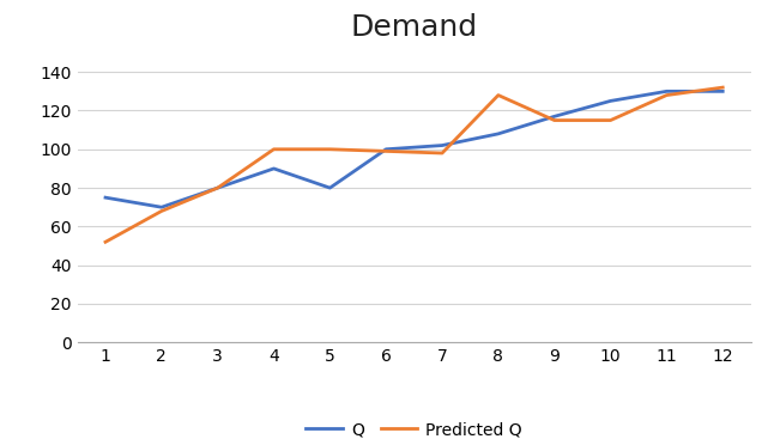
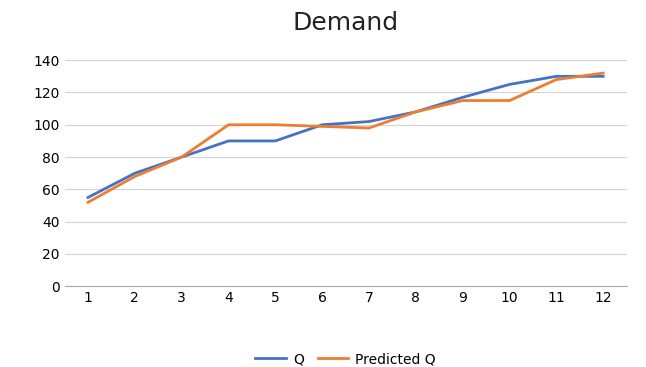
Q/1: 75 -> 55
Q/5: 80 -> 90
Predicted Q/8: 128 -> 108
